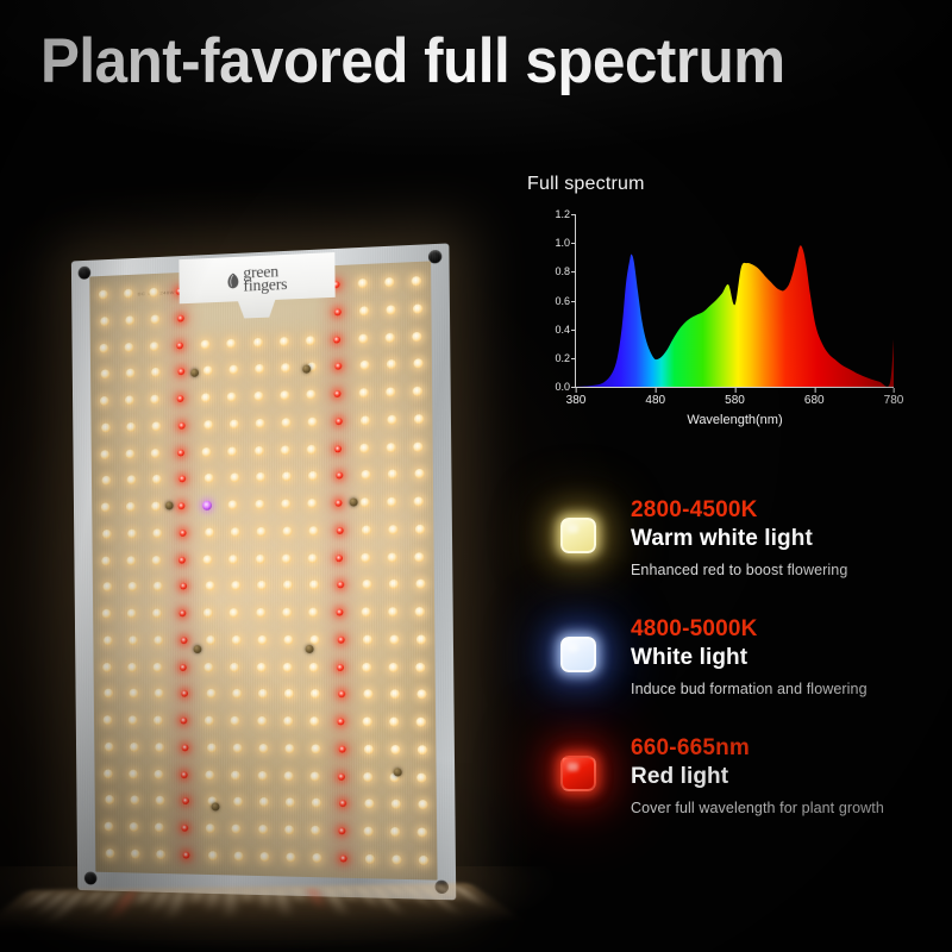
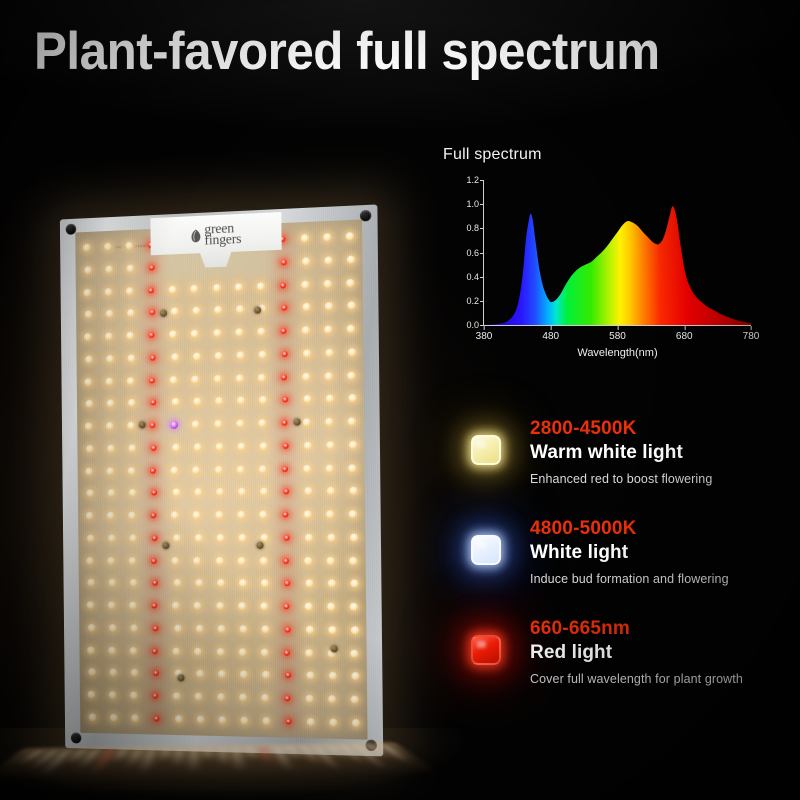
580: 0.57 -> 0.77
780: 0.33 -> 0.01
